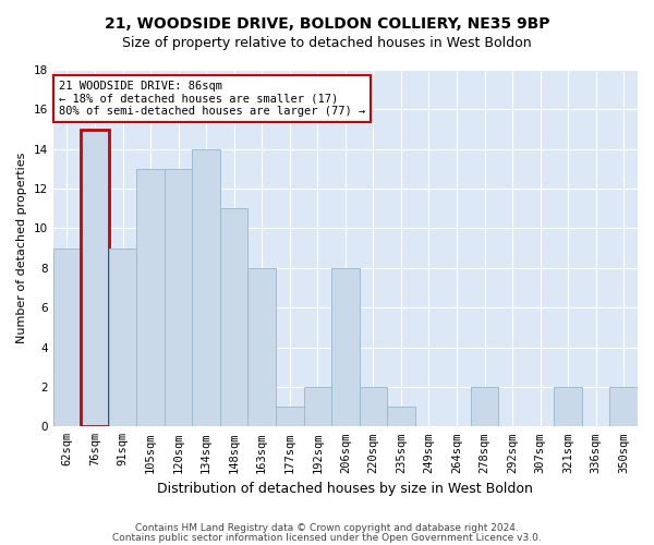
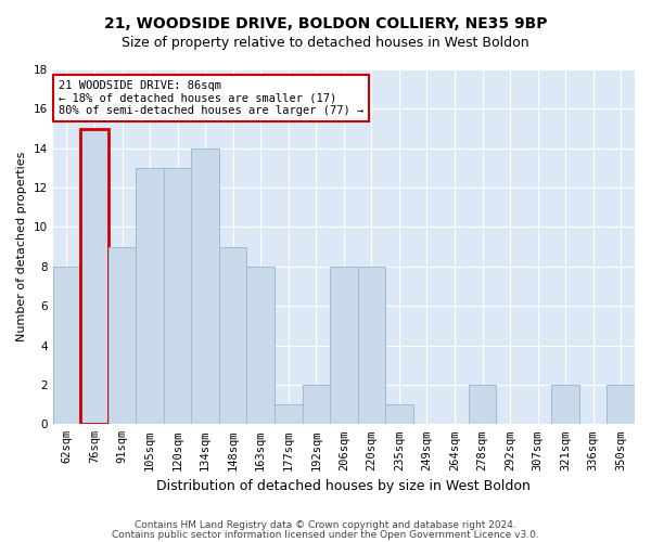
62sqm: 9 -> 8
148sqm: 11 -> 9
220sqm: 2 -> 8
